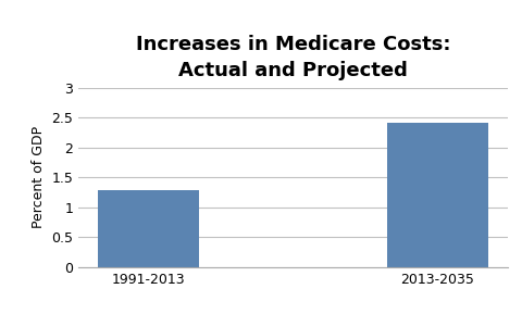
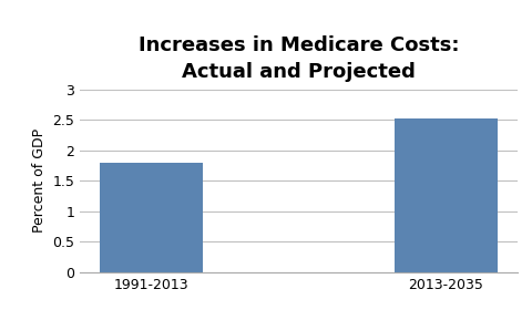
1991-2013: 1.28 -> 1.80
2013-2035: 2.42 -> 2.52
